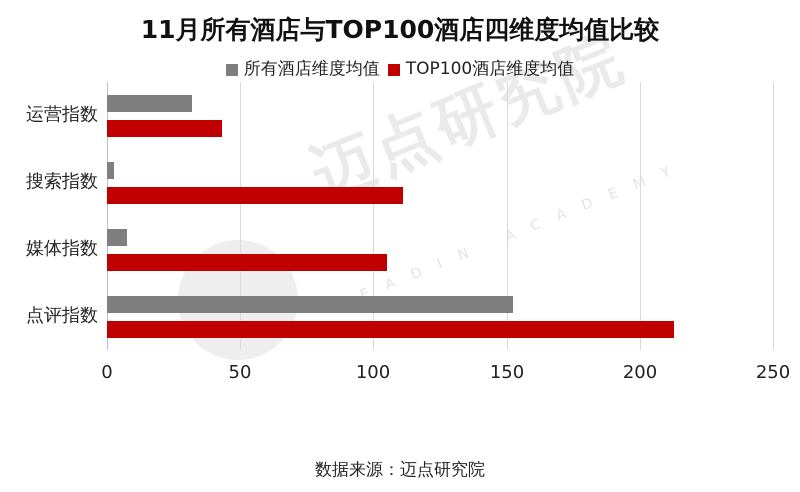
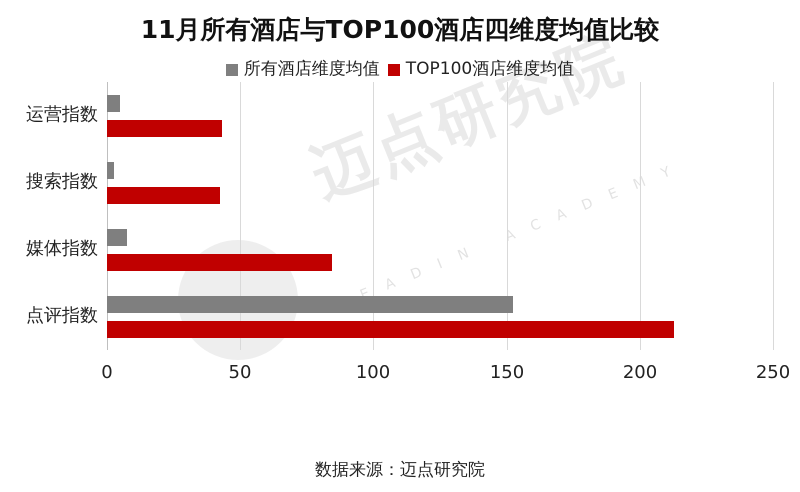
所有酒店维度均值/运营指数: 32 -> 5
TOP100酒店维度均值/搜索指数: 111 -> 42
TOP100酒店维度均值/媒体指数: 105 -> 84
